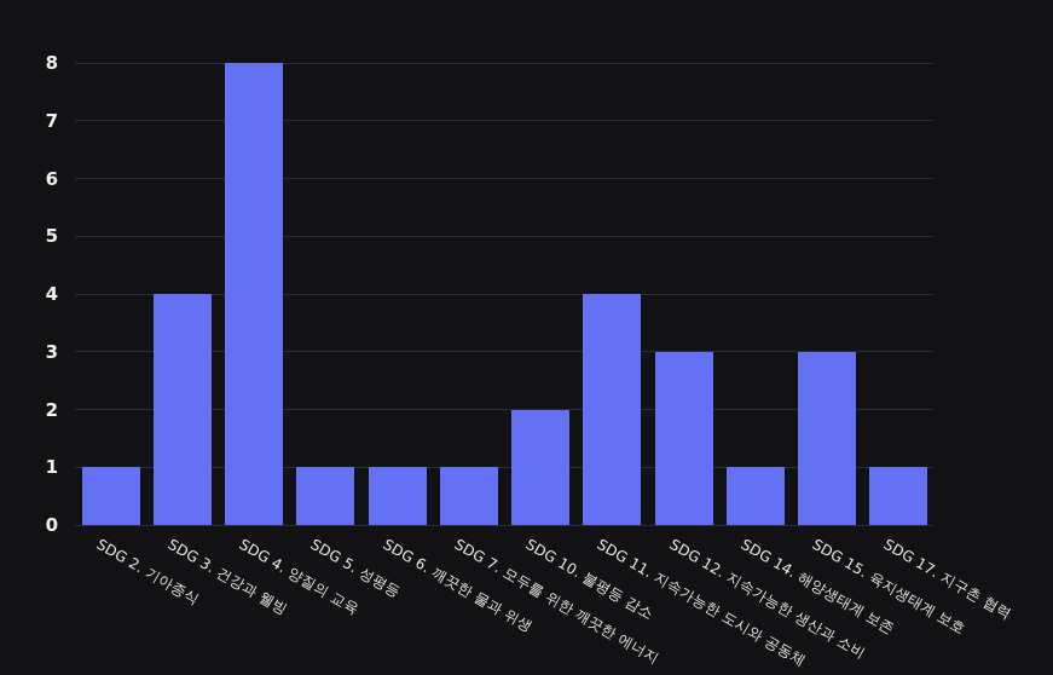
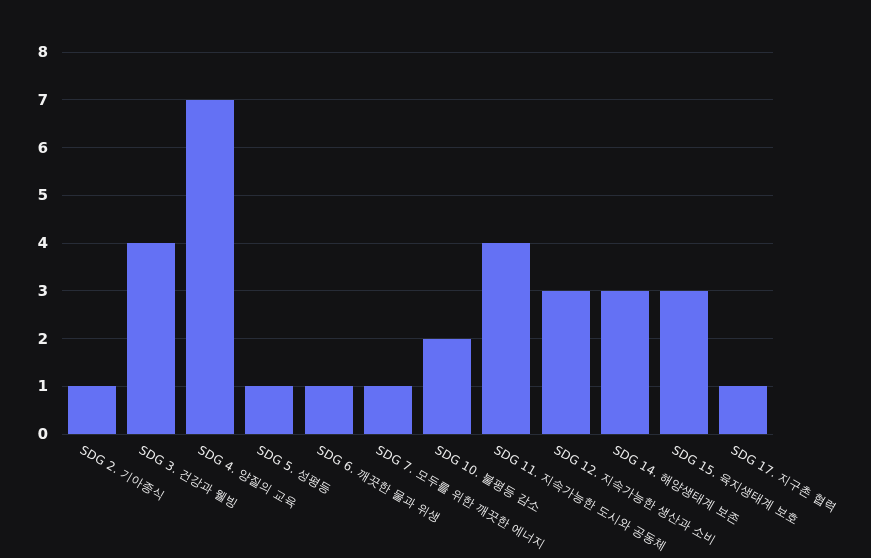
SDG 4. 양질의 교육: 8 -> 7
SDG 14. 해양생태계 보존: 1 -> 3
